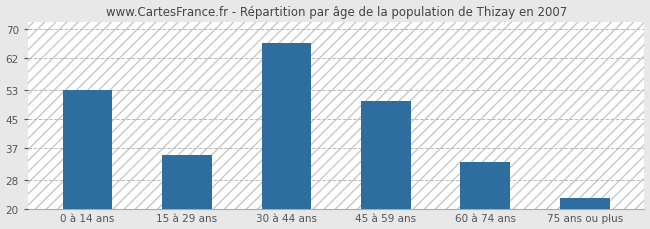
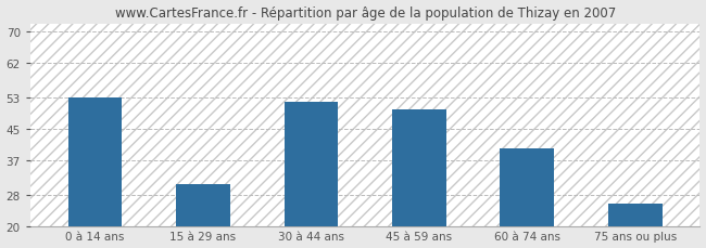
15 à 29 ans: 35 -> 31
30 à 44 ans: 66 -> 52
60 à 74 ans: 33 -> 40
75 ans ou plus: 23 -> 26
